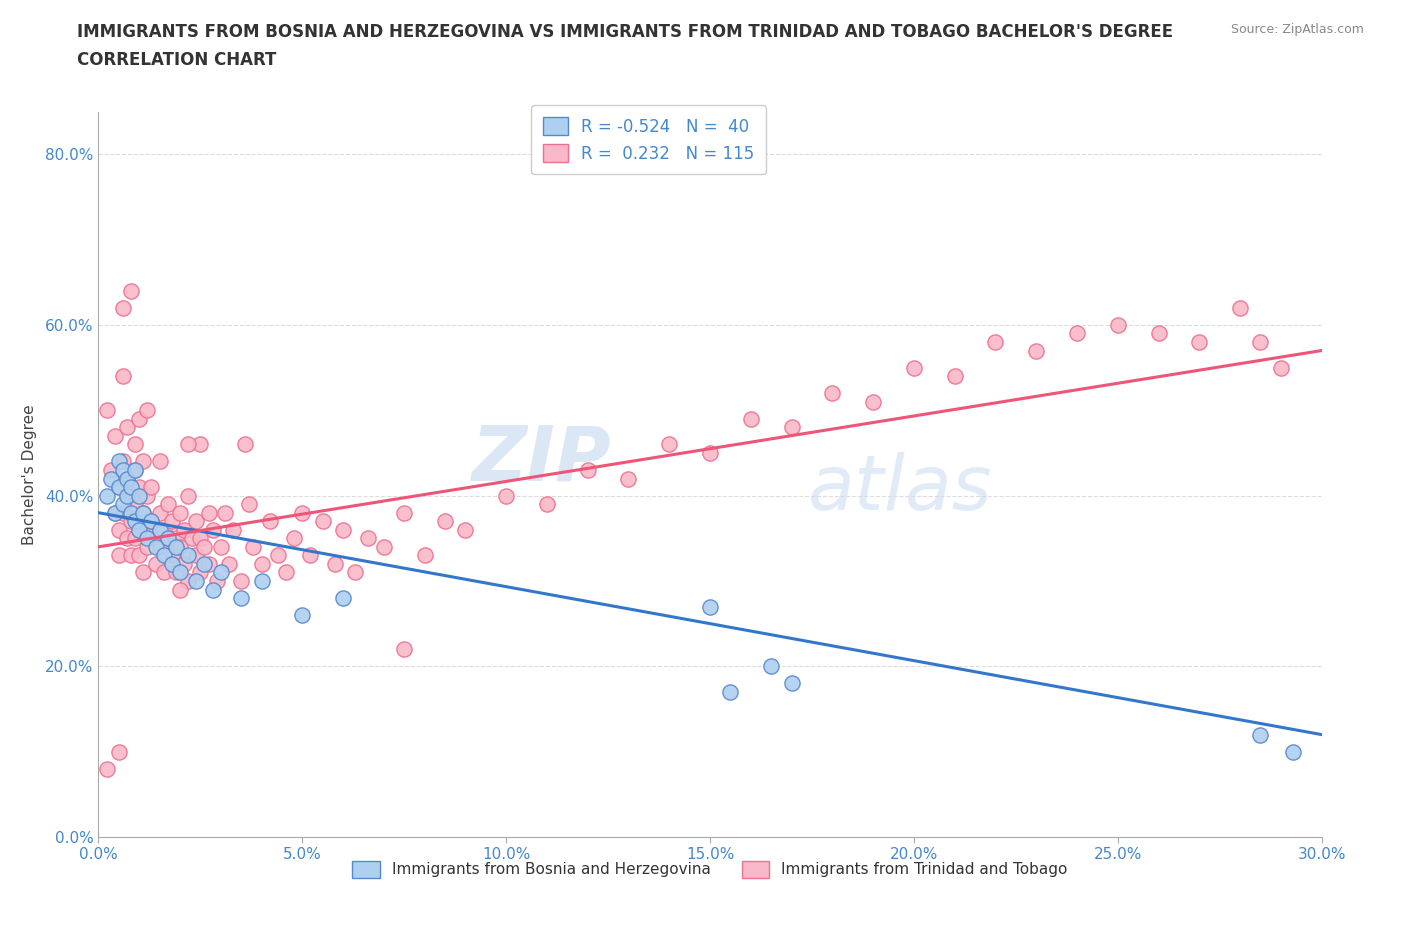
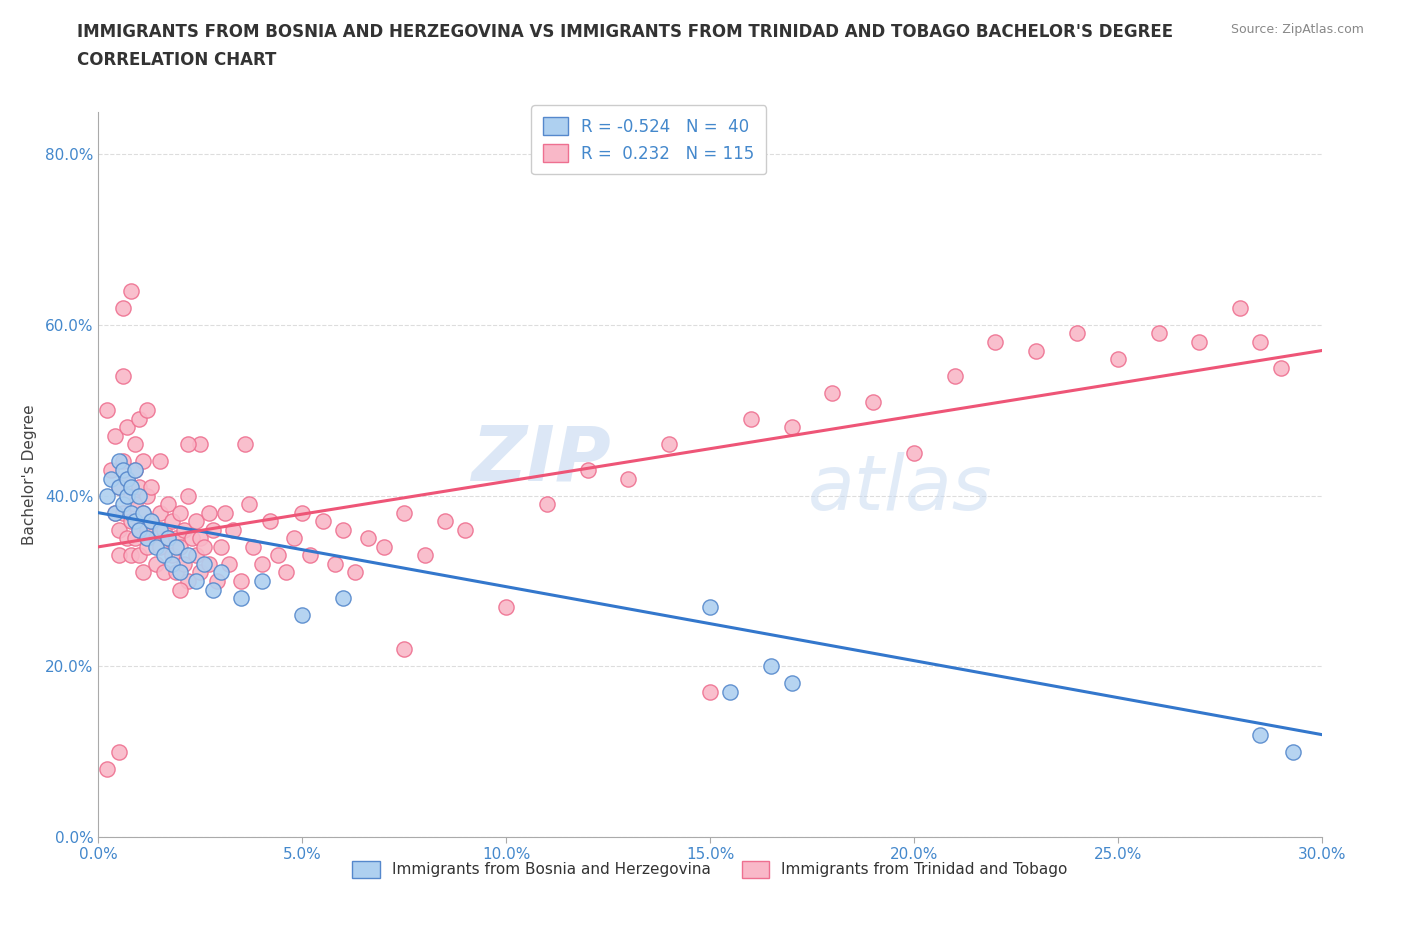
Immigrants from Trinidad and Tobago/10.0%: 40% -> 27%
Immigrants from Trinidad and Tobago/15.0%: 45% -> 17%
Immigrants from Trinidad and Tobago/20.0%: 55% -> 45%
Immigrants from Trinidad and Tobago/25.0%: 60% -> 56%
